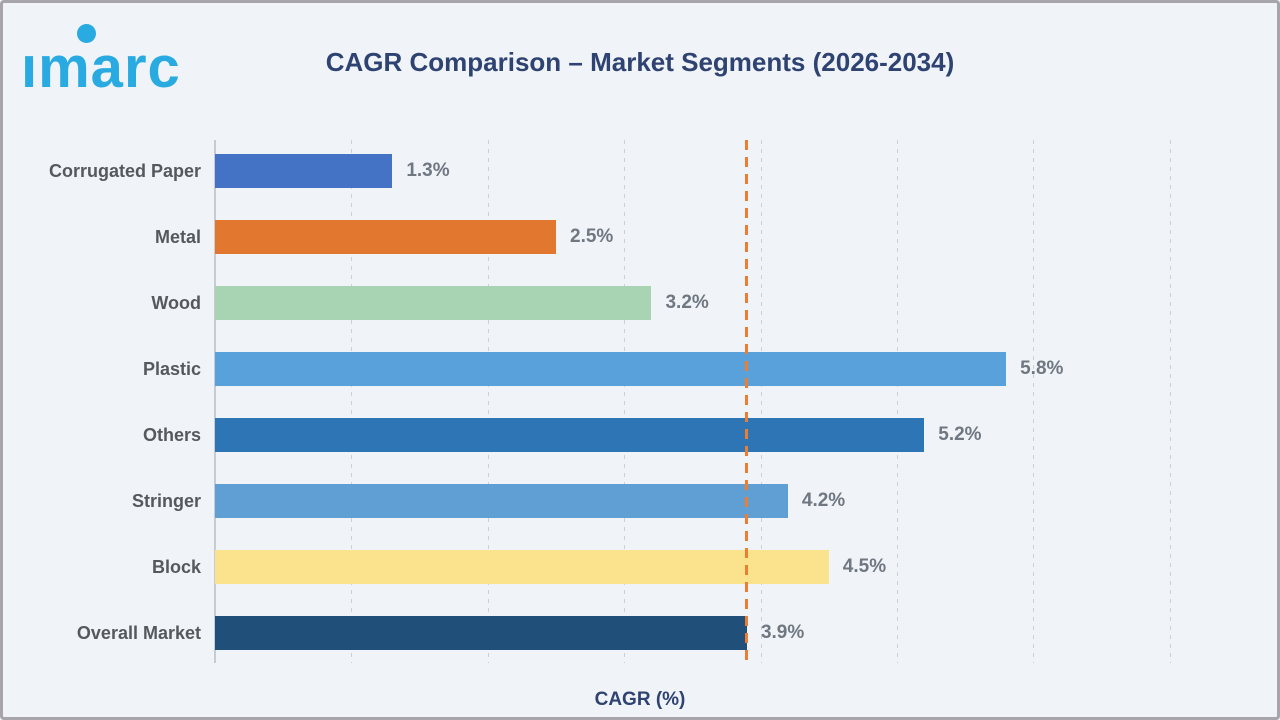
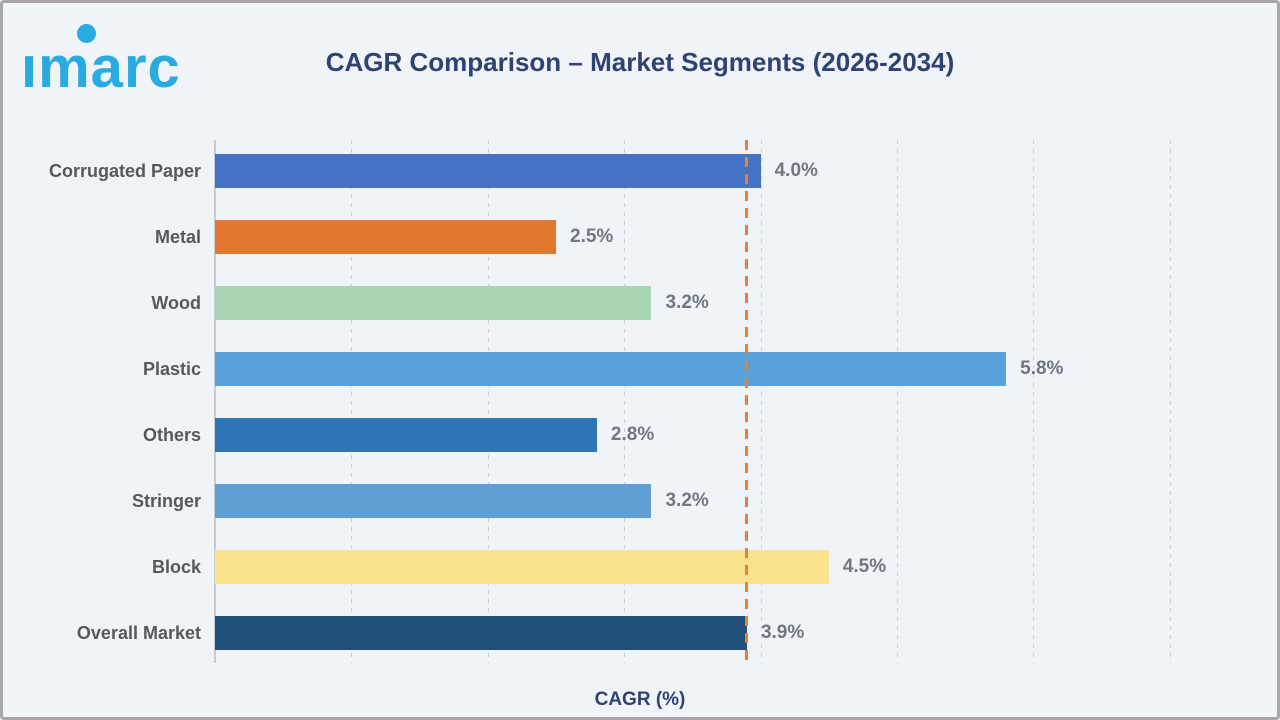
Corrugated Paper: 1.3% -> 4.0%
Others: 5.2% -> 2.8%
Stringer: 4.2% -> 3.2%
